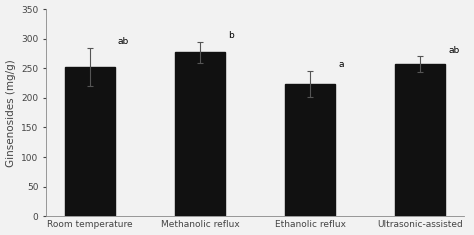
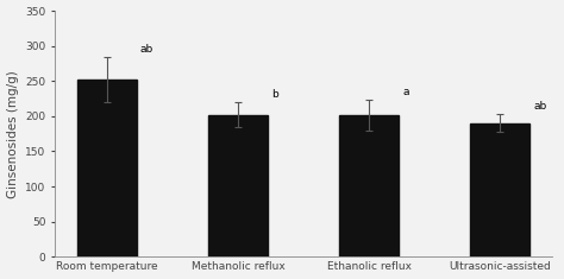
Methanolic reflux: 277 -> 202
Ethanolic reflux: 223 -> 202
Ultrasonic-assisted: 257 -> 190
